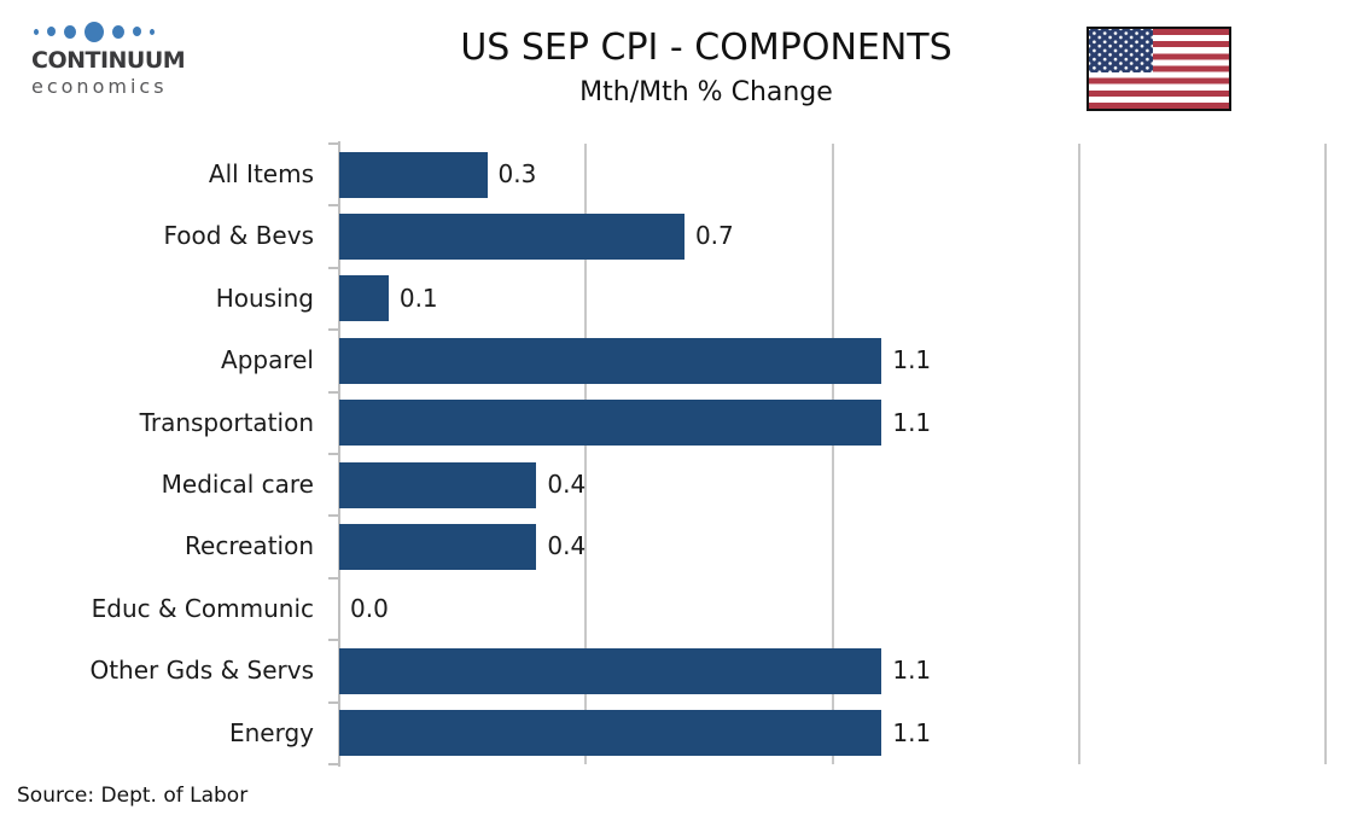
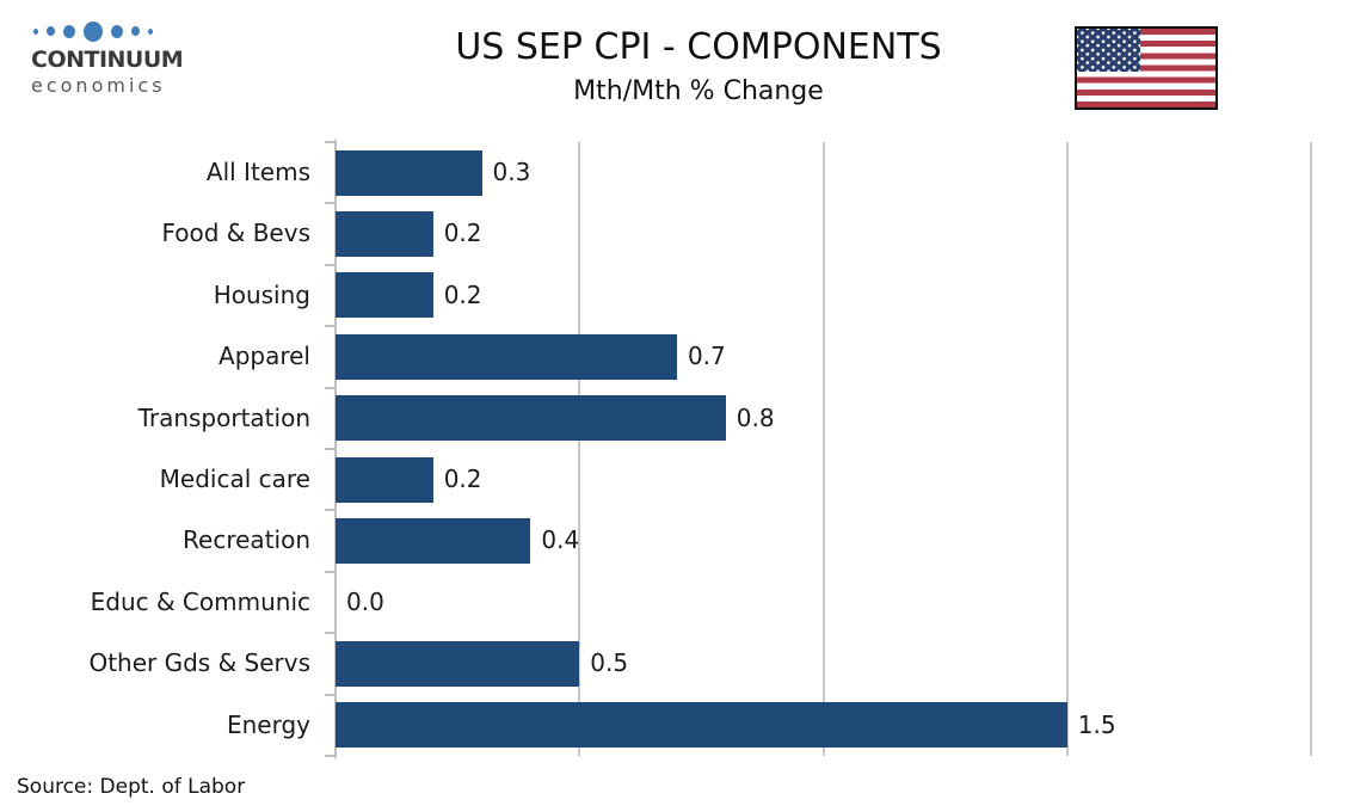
Food & Bevs: 0.7 -> 0.2
Housing: 0.1 -> 0.2
Apparel: 1.1 -> 0.7
Transportation: 1.1 -> 0.8
Medical care: 0.4 -> 0.2
Other Gds & Servs: 1.1 -> 0.5
Energy: 1.1 -> 1.5
